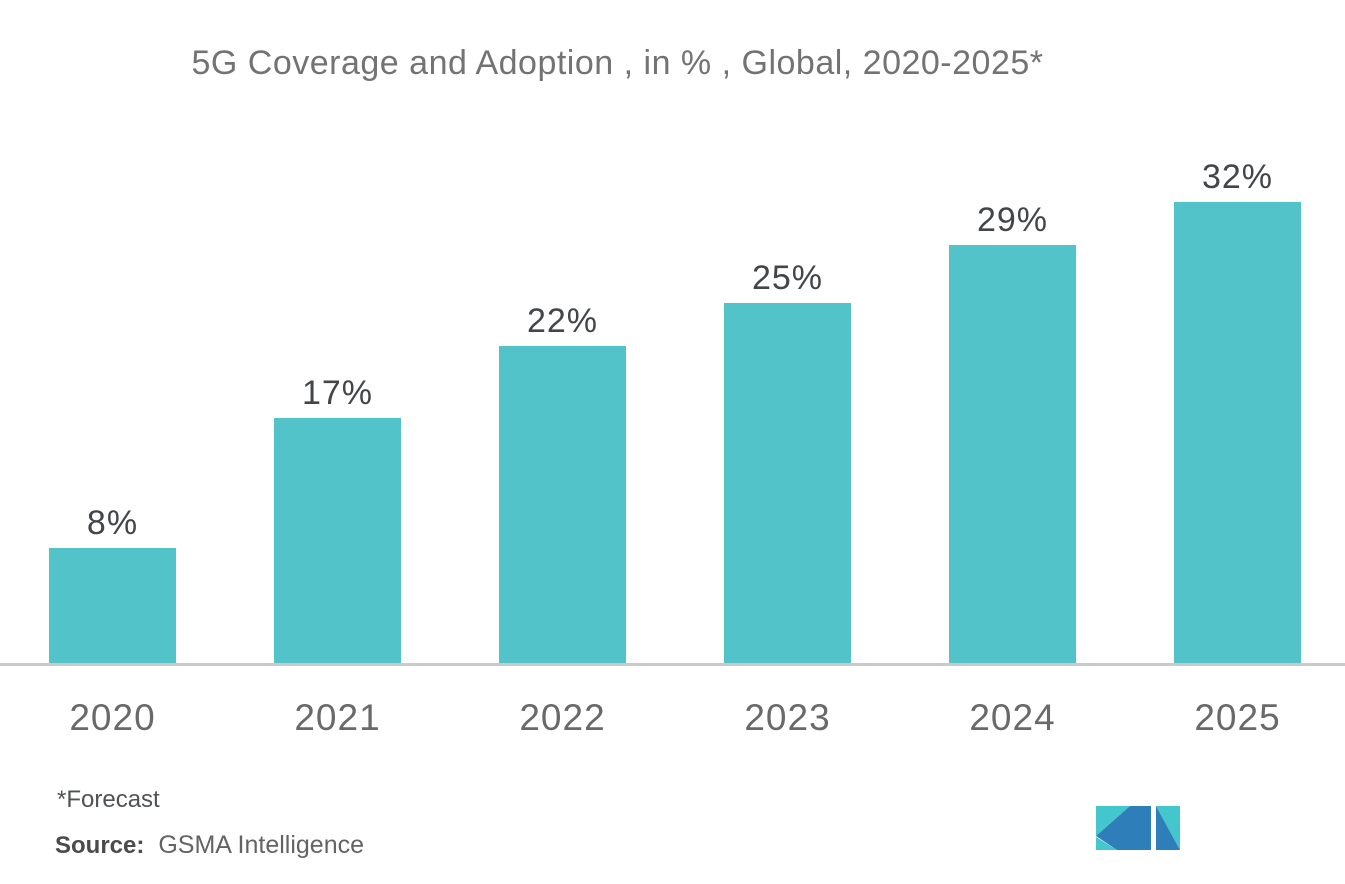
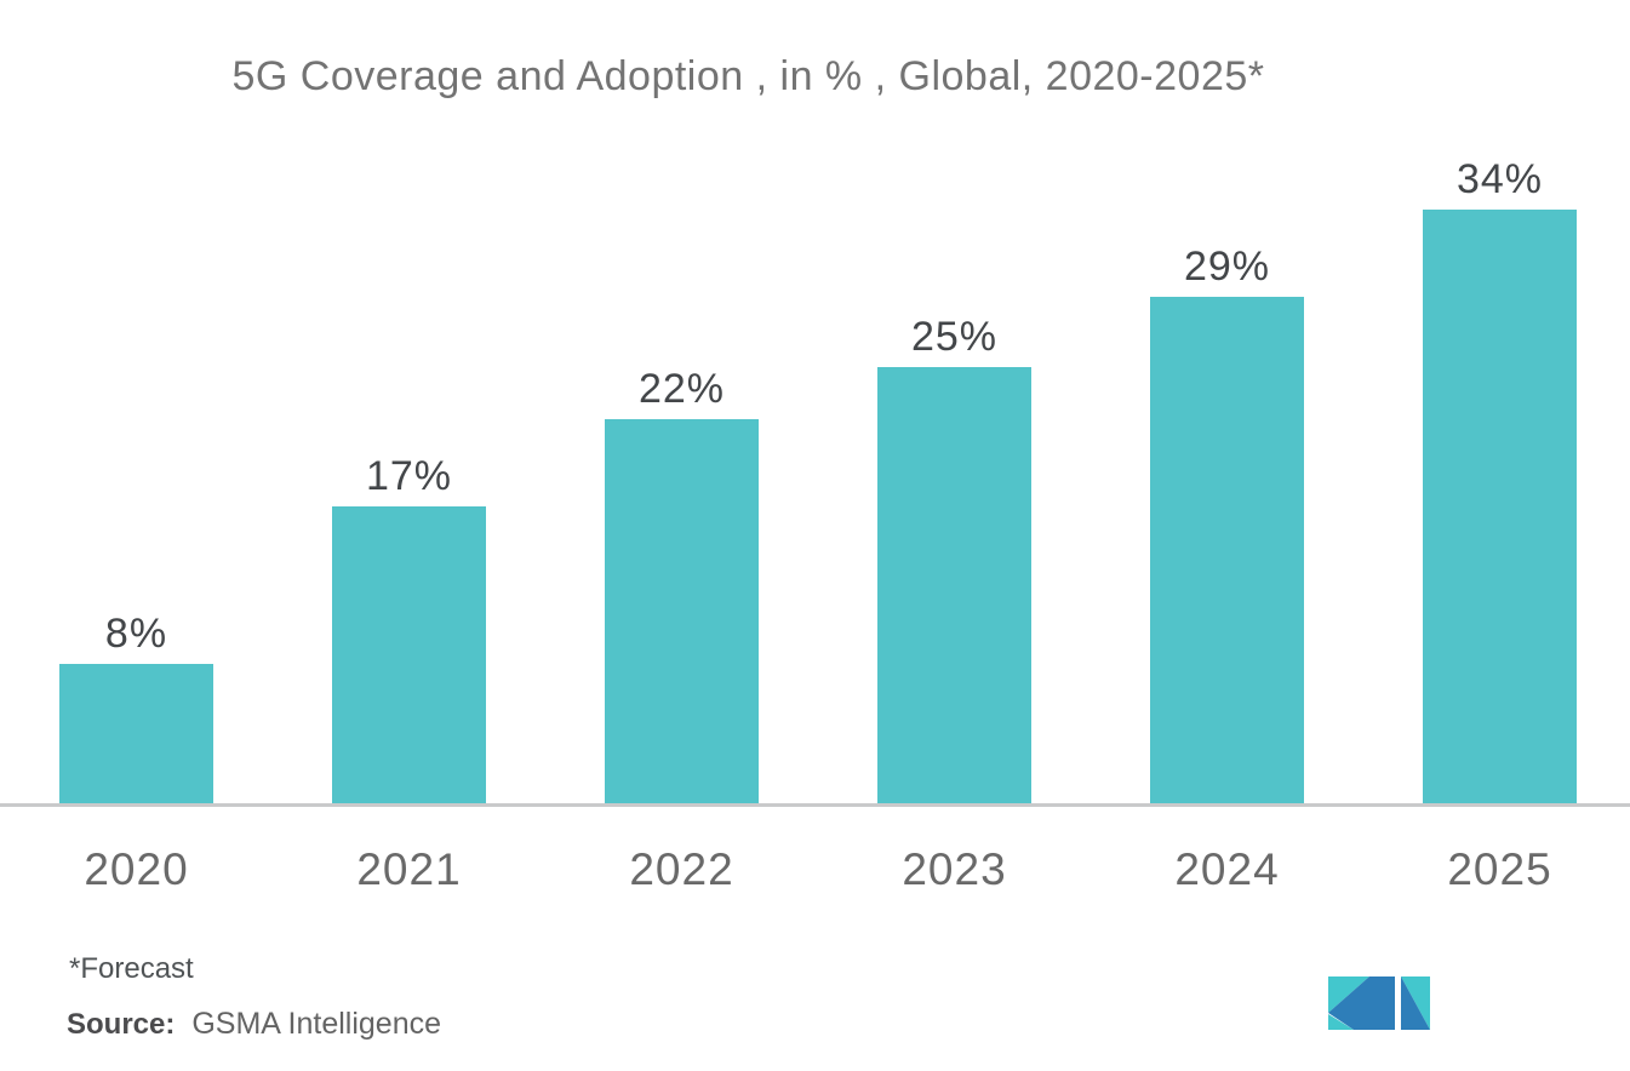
2025: 32% -> 34%
